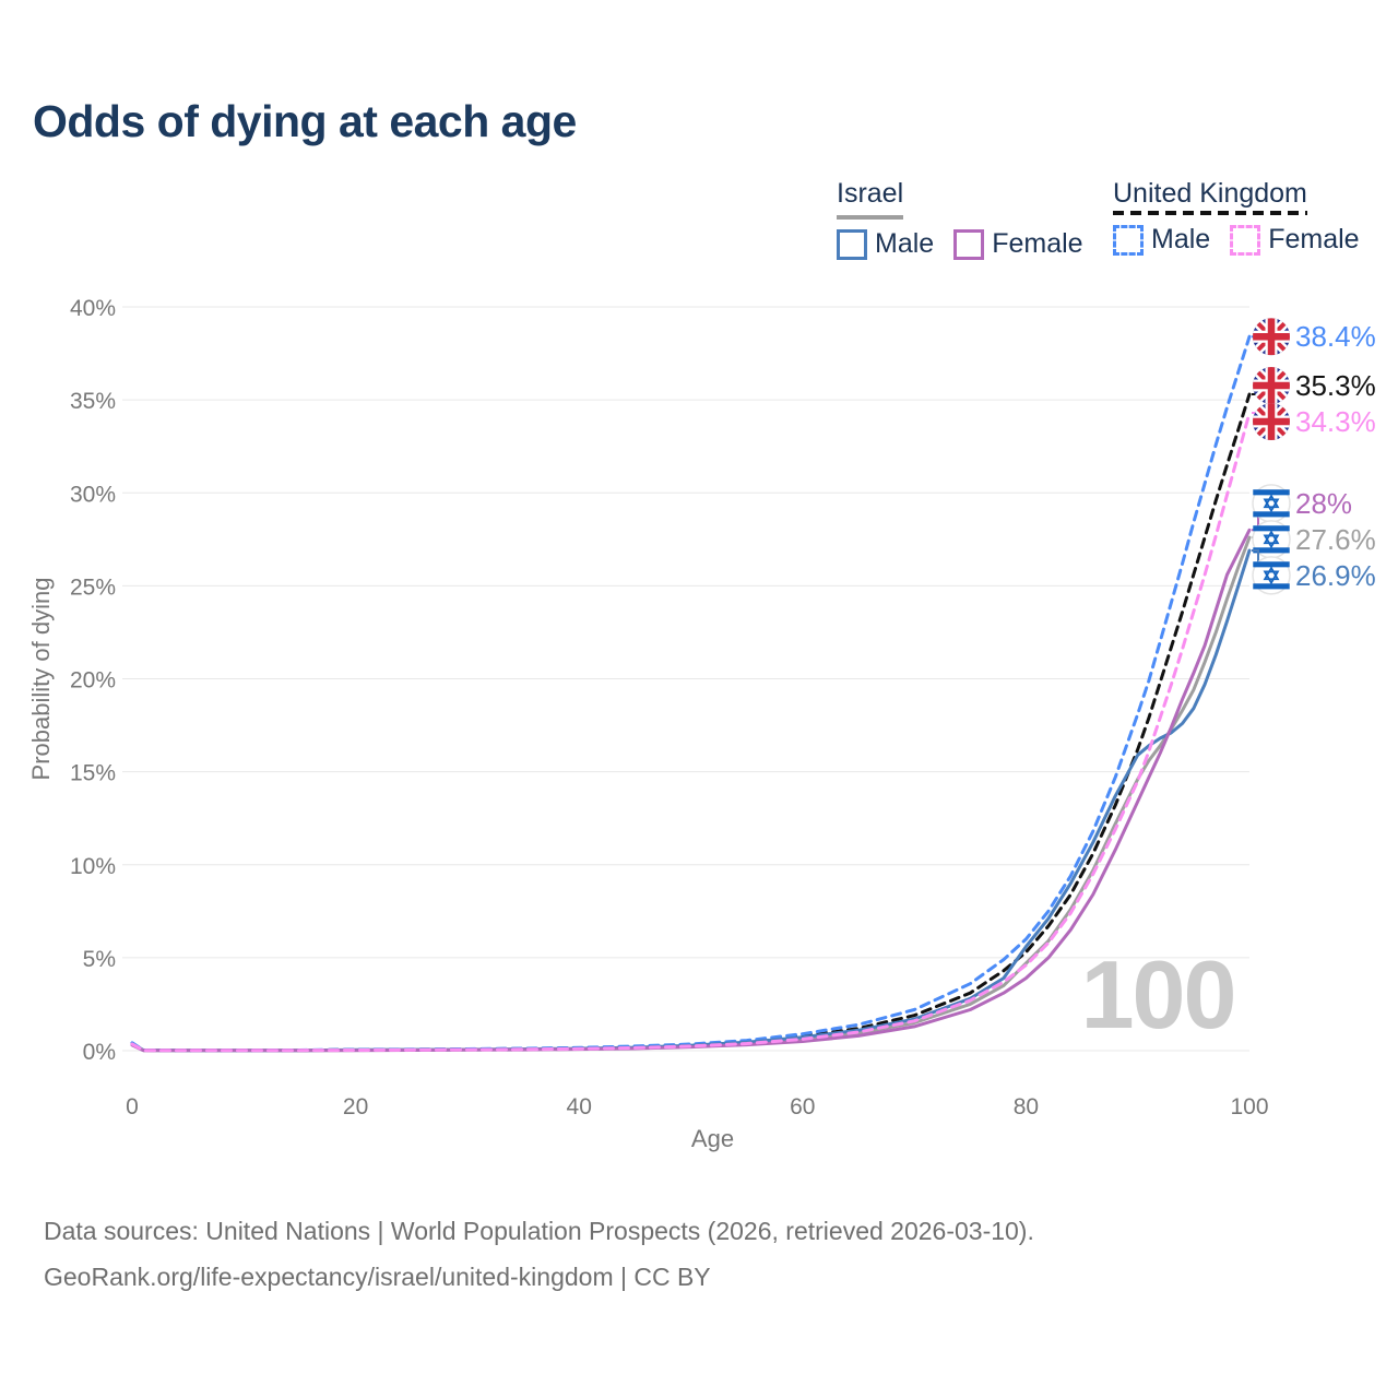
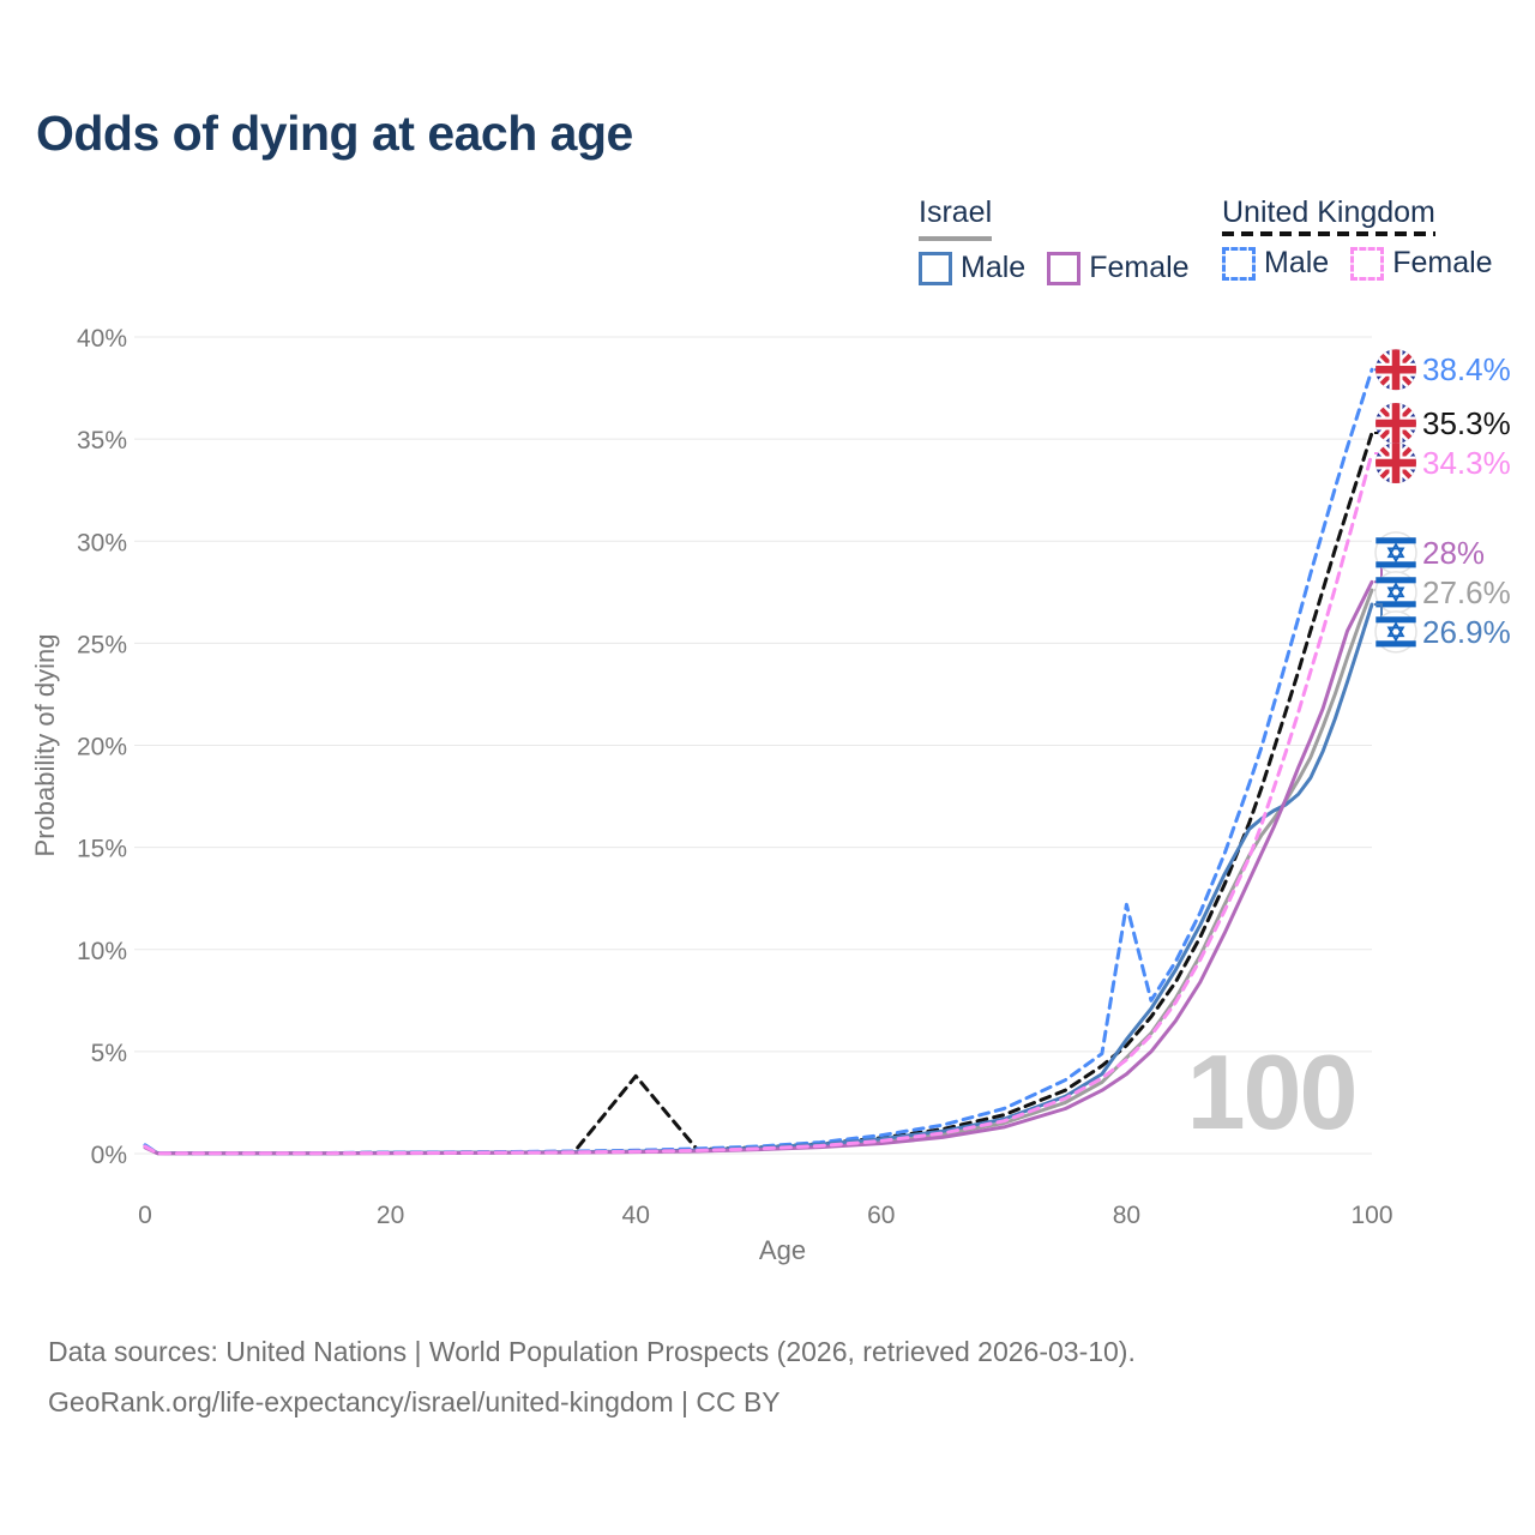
United Kingdom/40: 0.1% -> 3.8%
United Kingdom Male/80: 6.0% -> 12.2%
